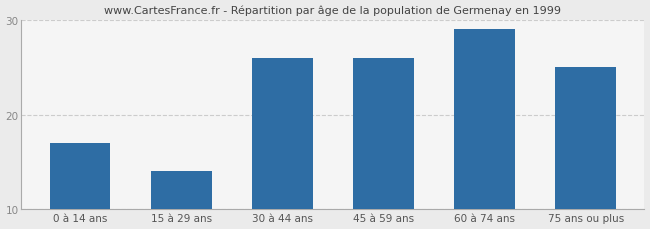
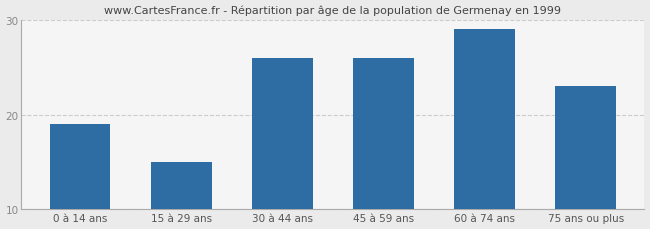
0 à 14 ans: 17 -> 19
15 à 29 ans: 14 -> 15
75 ans ou plus: 25 -> 23
